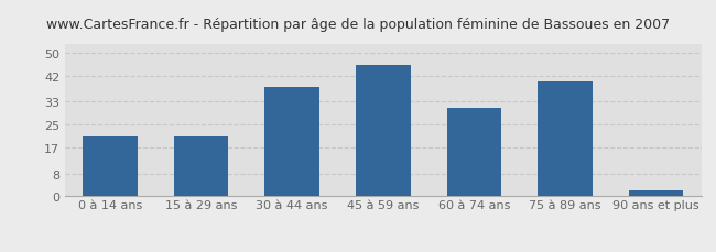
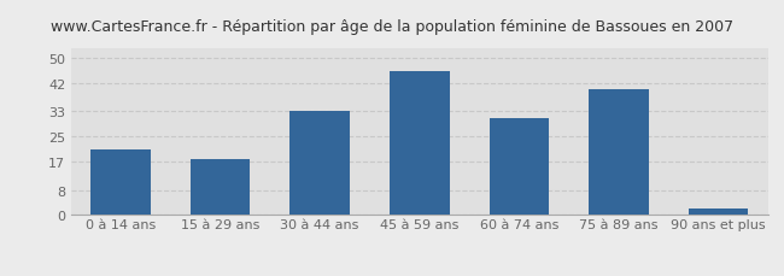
15 à 29 ans: 21 -> 18
30 à 44 ans: 38 -> 33
